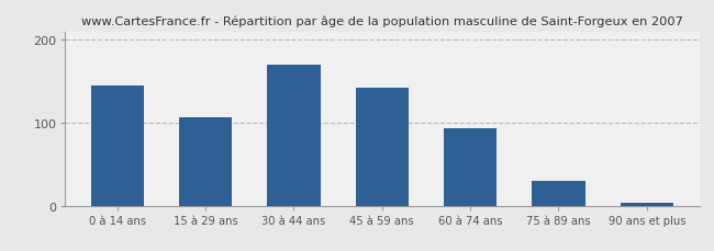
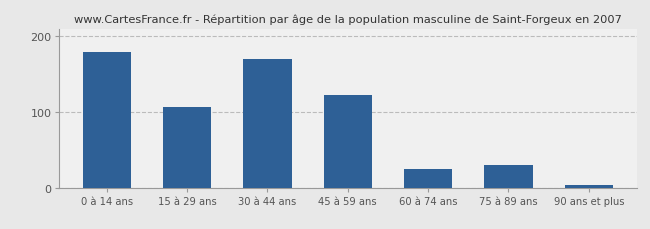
0 à 14 ans: 145 -> 180
45 à 59 ans: 142 -> 122
60 à 74 ans: 93 -> 24
